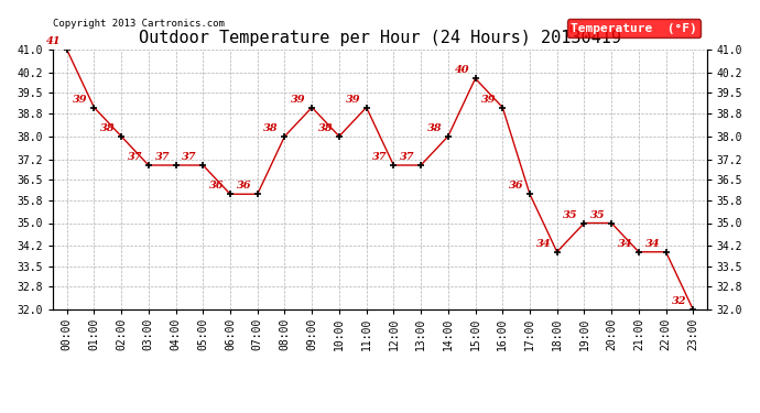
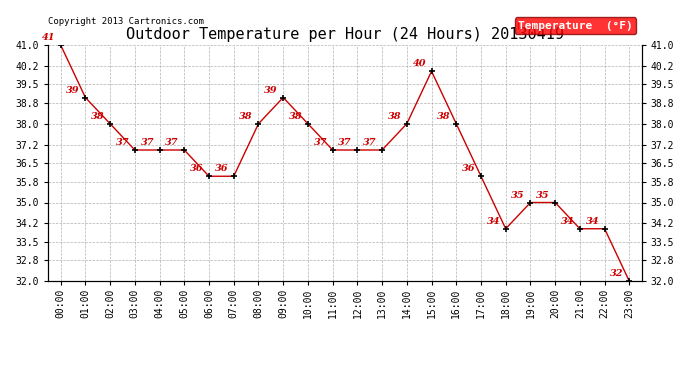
11:00: 39 -> 37
16:00: 39 -> 38
